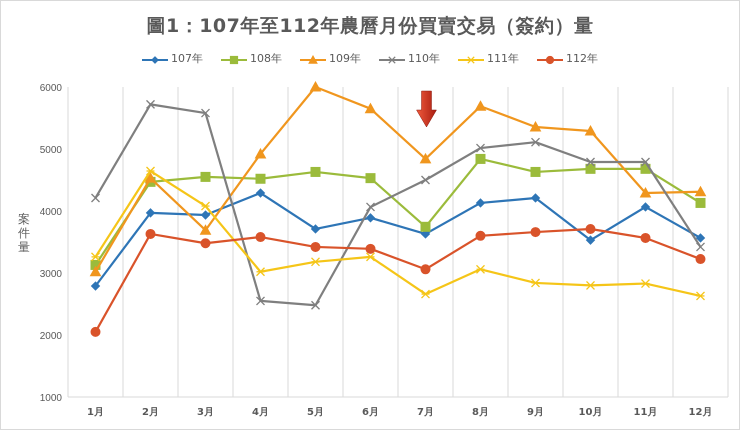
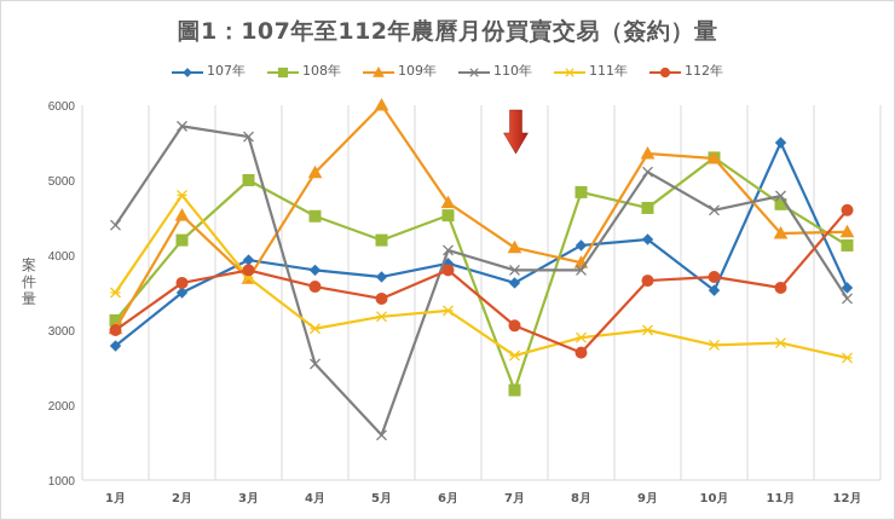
110年/1月: 4200 -> 4400
111年/1月: 3300 -> 3500
112年/1月: 2000 -> 3000
107年/2月: 4000 -> 3500
108年/2月: 4500 -> 4200
111年/2月: 4600 -> 4800
108年/3月: 4600 -> 5000
111年/3月: 4100 -> 3700
112年/3月: 3500 -> 3800
107年/4月: 4300 -> 3800
109年/4月: 4900 -> 5100
108年/5月: 4600 -> 4200
110年/5月: 2500 -> 1600
109年/6月: 5600 -> 4700
112年/6月: 3400 -> 3800
108年/7月: 3700 -> 2200
109年/7月: 4800 -> 4100
110年/7月: 4500 -> 3800
109年/8月: 5700 -> 3900
110年/8月: 5000 -> 3800
111年/8月: 3100 -> 2900
112年/8月: 3600 -> 2700
111年/9月: 2800 -> 3000
108年/10月: 4700 -> 5300
110年/10月: 4800 -> 4600
107年/11月: 4100 -> 5500
112年/12月: 3200 -> 4600
